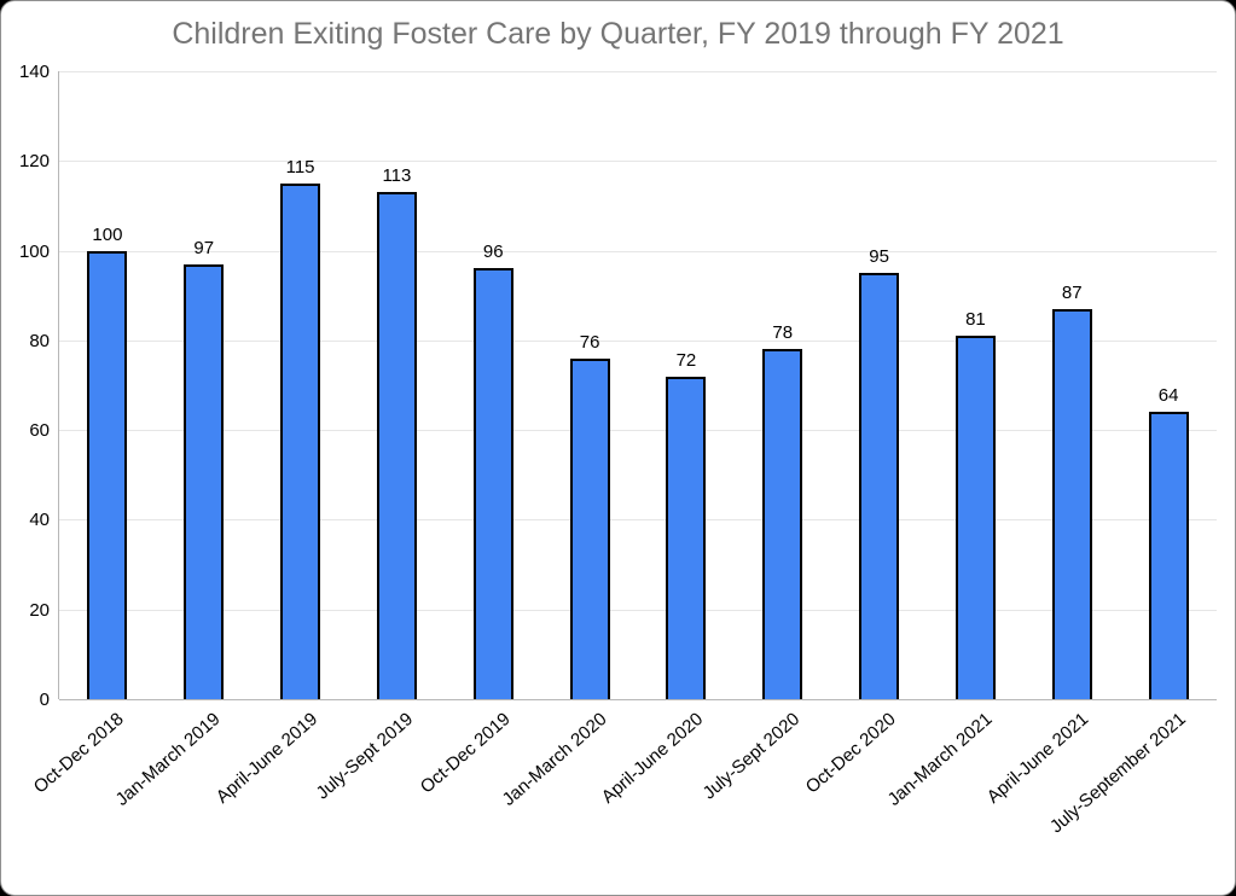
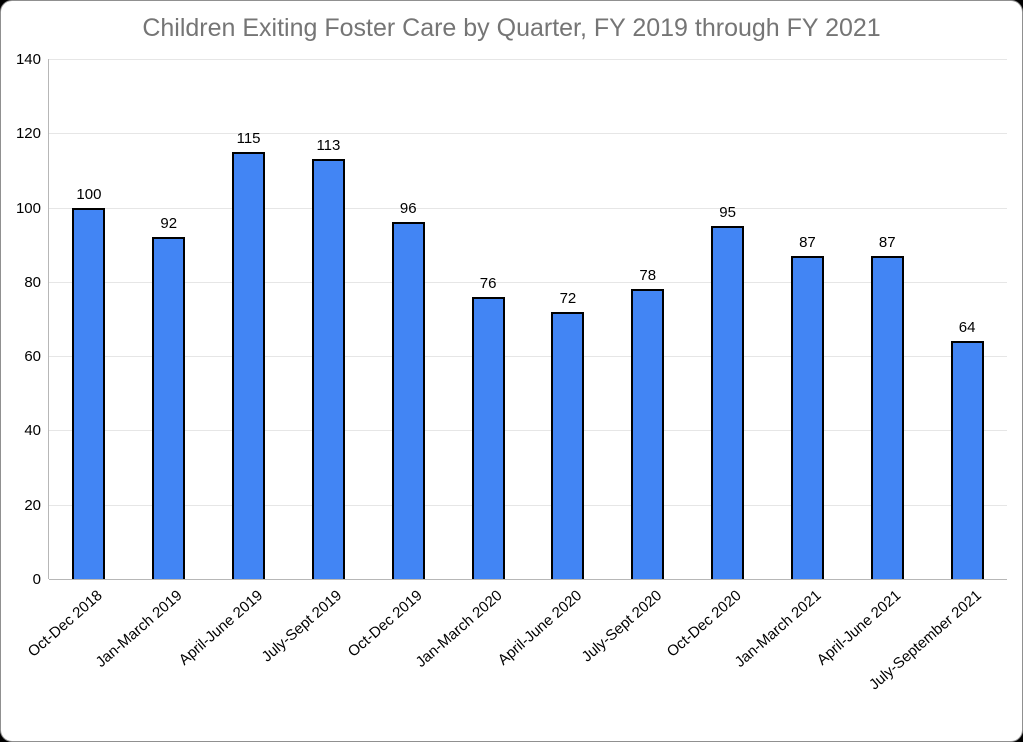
Jan-March 2019: 97 -> 92
Jan-March 2021: 81 -> 87
